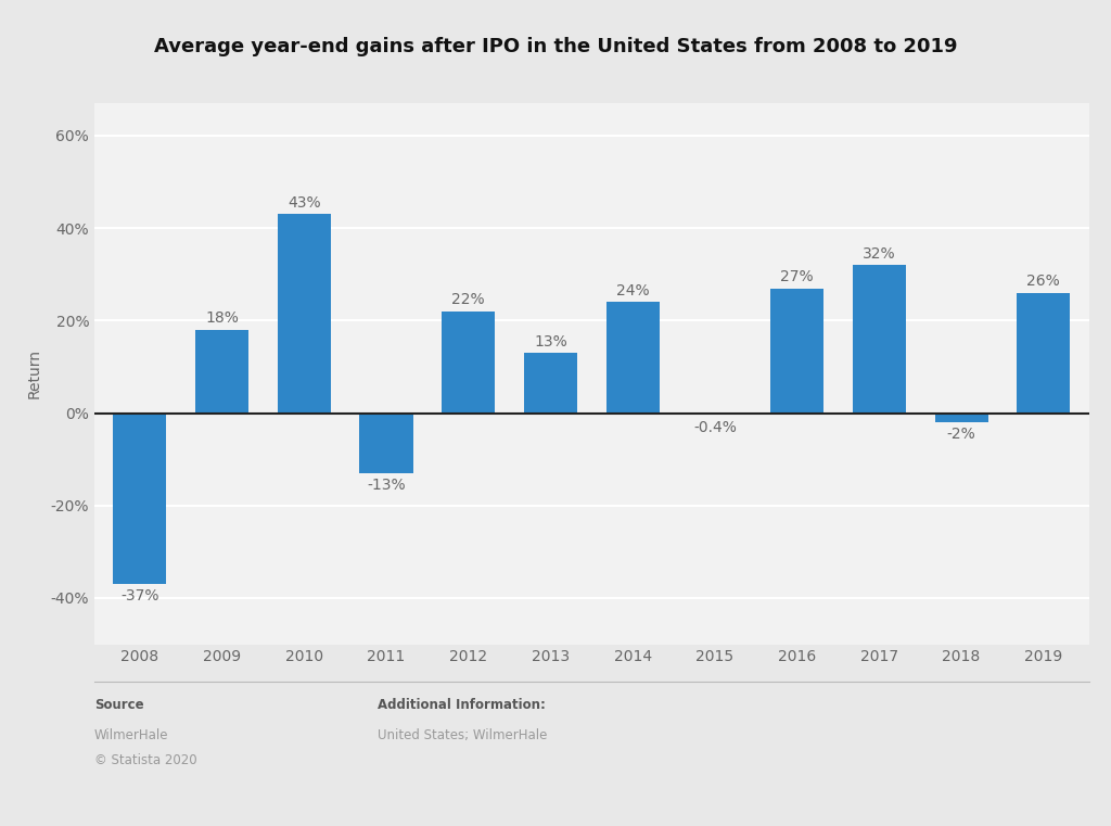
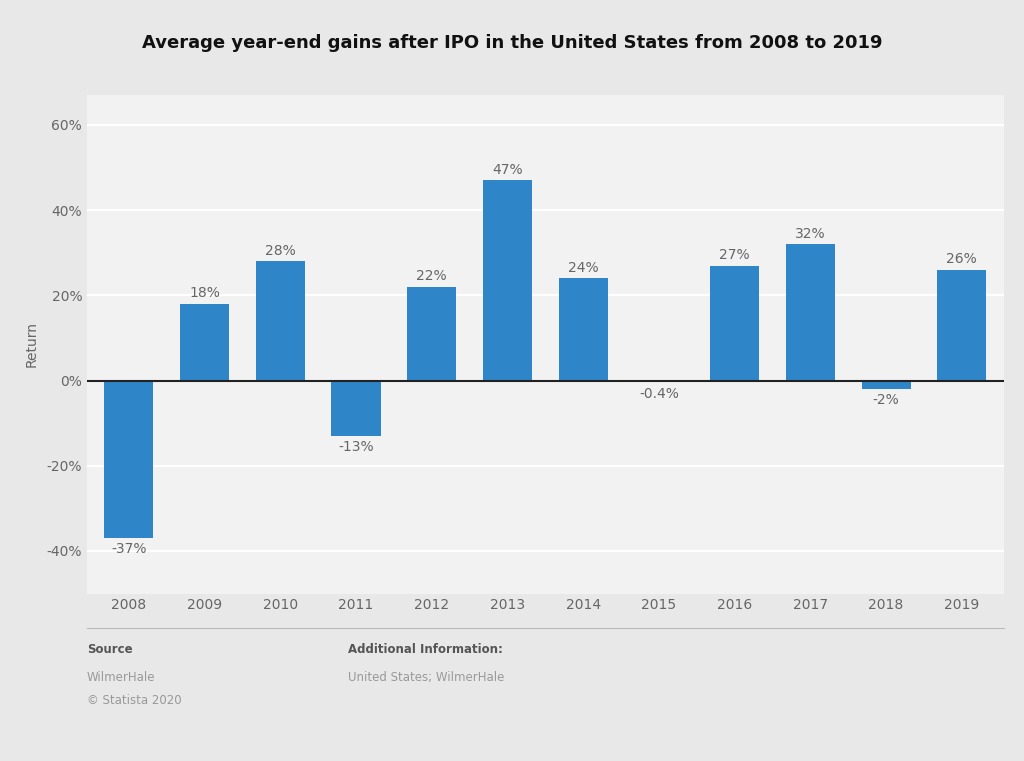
2010: 43% -> 28%
2013: 13% -> 47%
